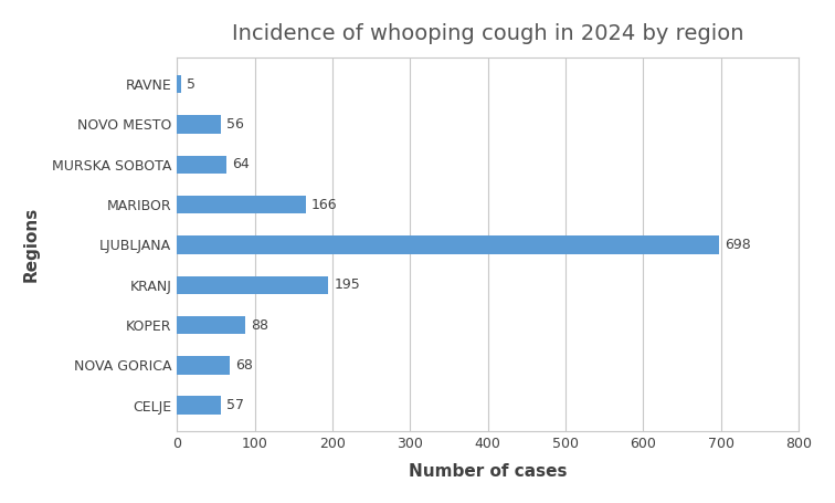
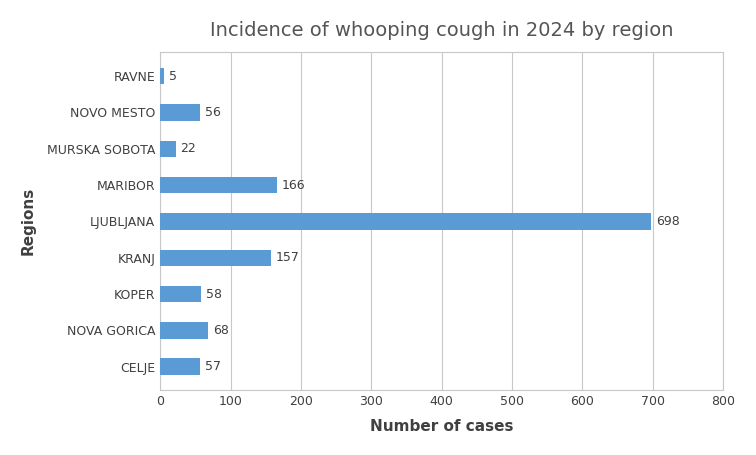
MURSKA SOBOTA: 64 -> 22
KRANJ: 195 -> 157
KOPER: 88 -> 58
